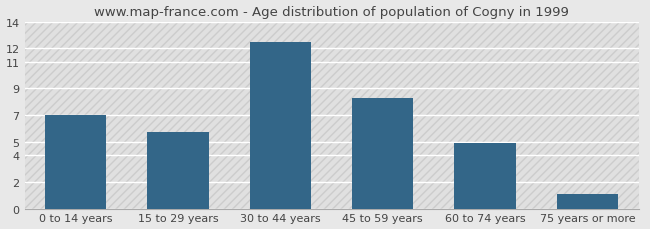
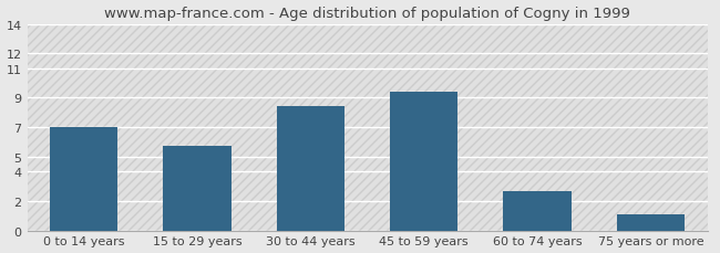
30 to 44 years: 12.5 -> 8.4
45 to 59 years: 8.3 -> 9.4
60 to 74 years: 4.9 -> 2.7
